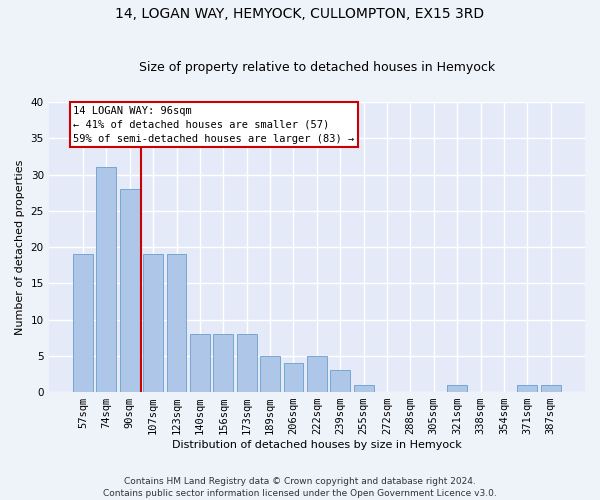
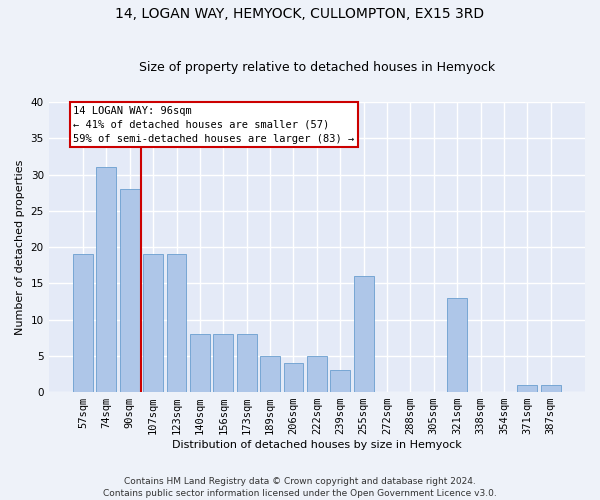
255sqm: 1 -> 16
321sqm: 1 -> 13
